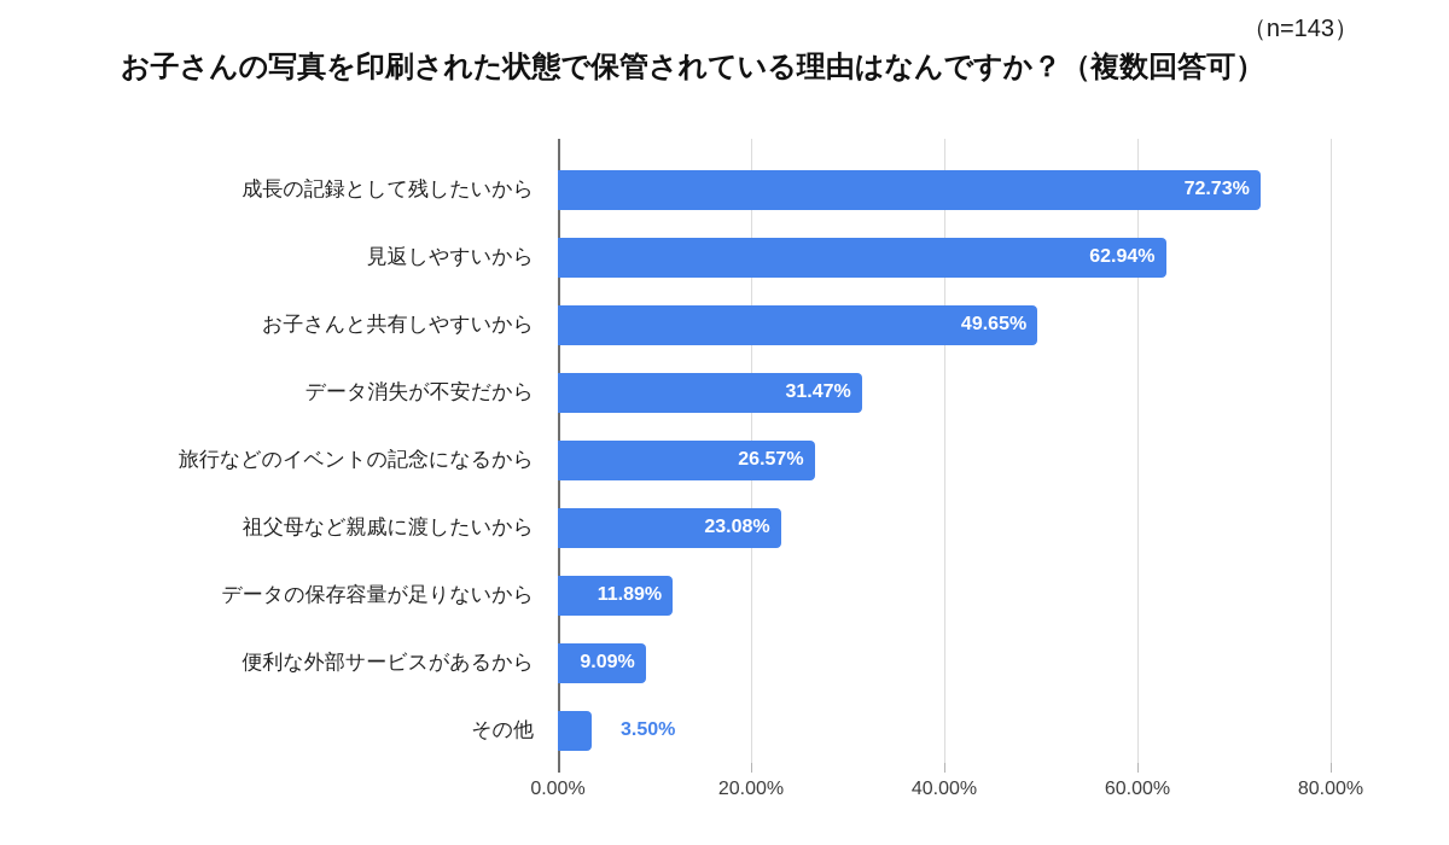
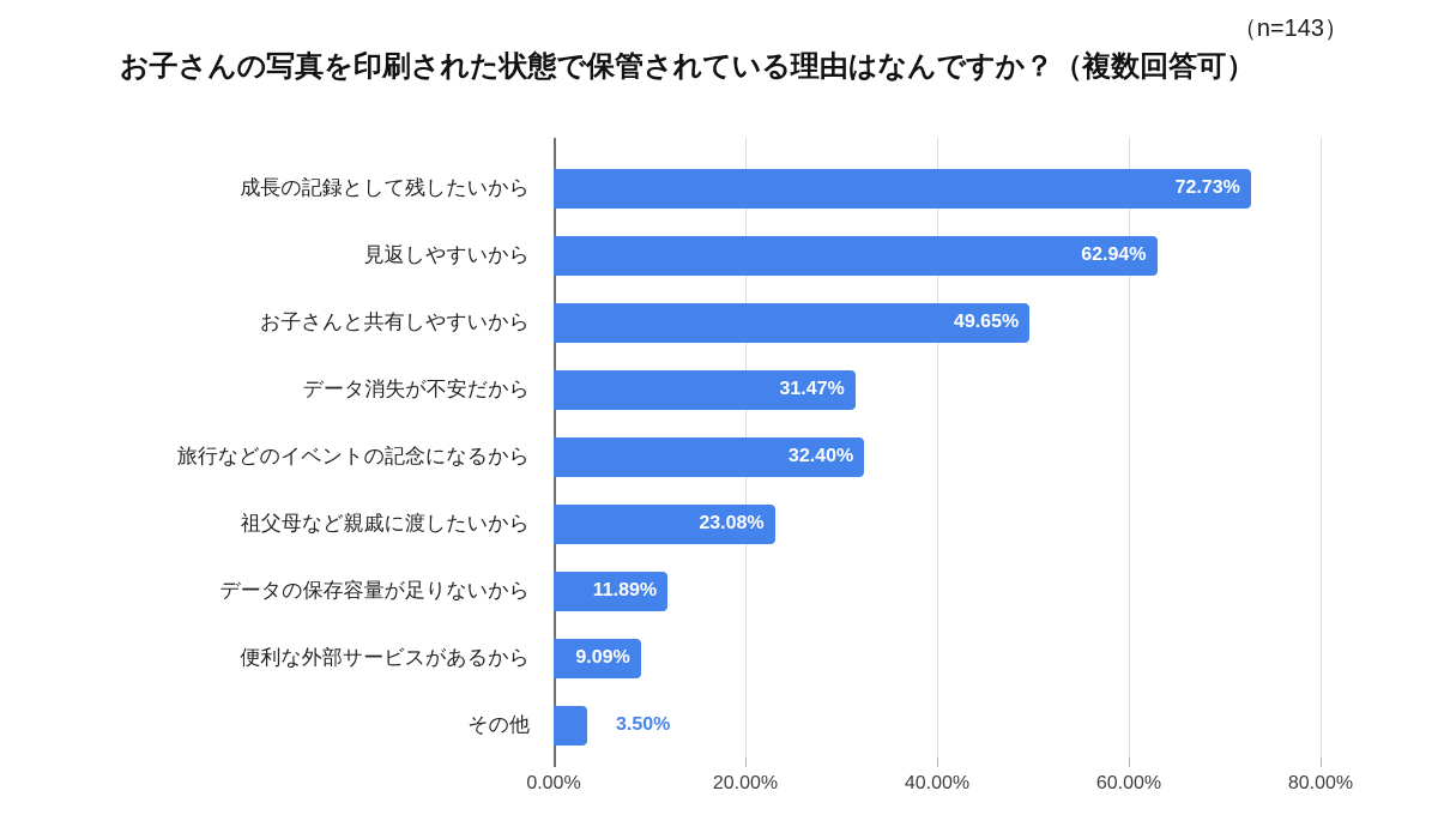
旅行などのイベントの記念になるから: 26.57% -> 32.40%
